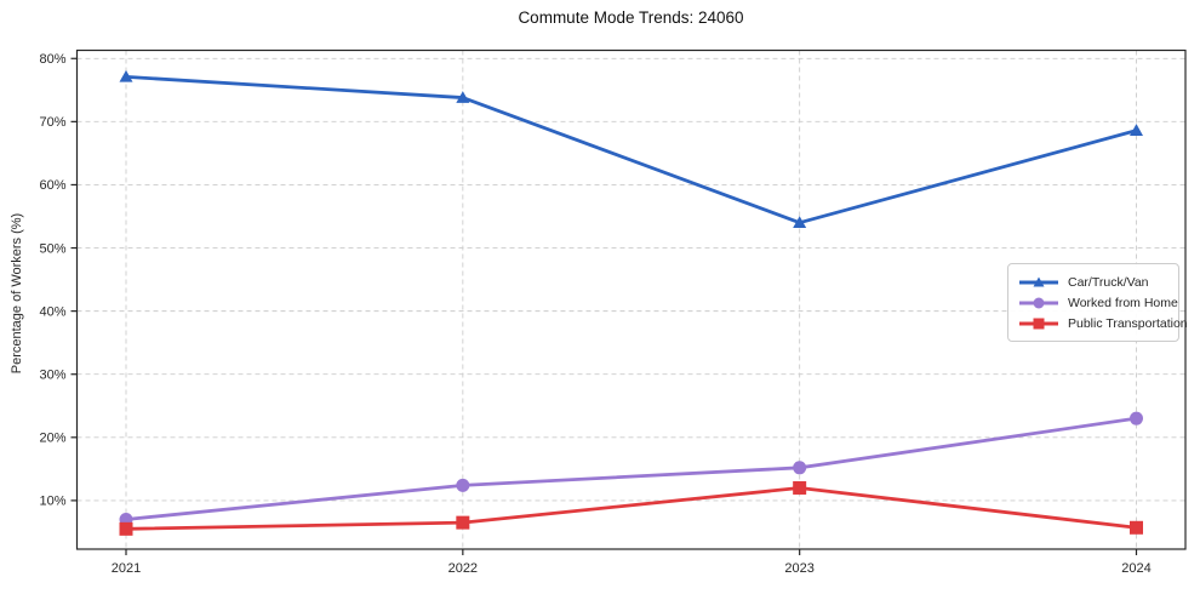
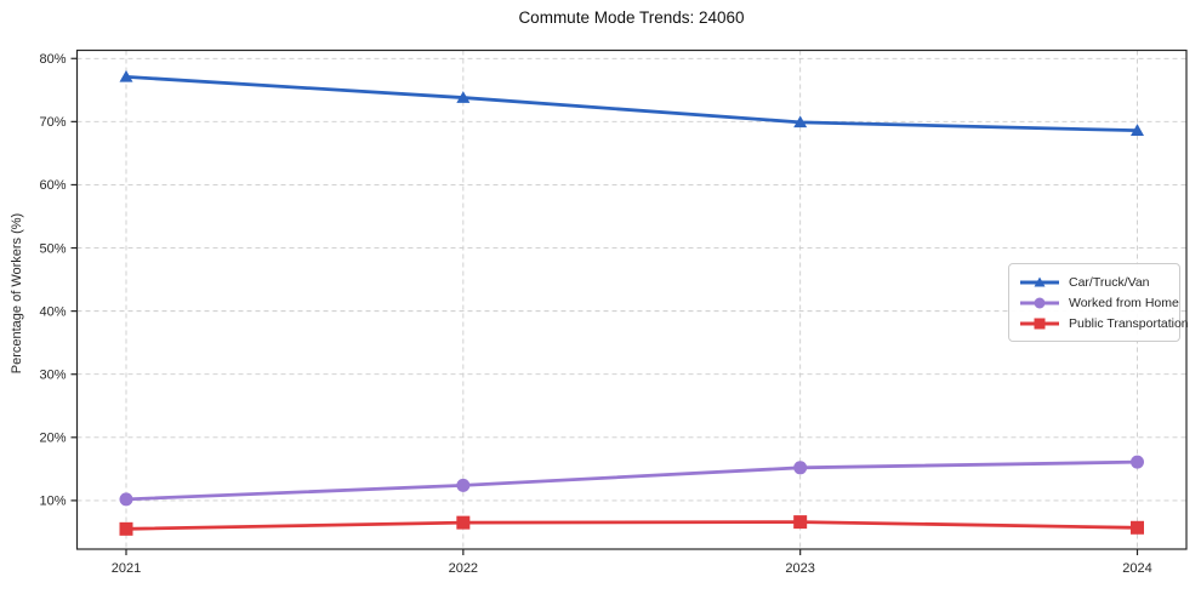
Worked from Home/2021: 7% -> 10%
Car/Truck/Van/2023: 54% -> 70%
Public Transportation/2023: 12% -> 7%
Worked from Home/2024: 23% -> 16%
